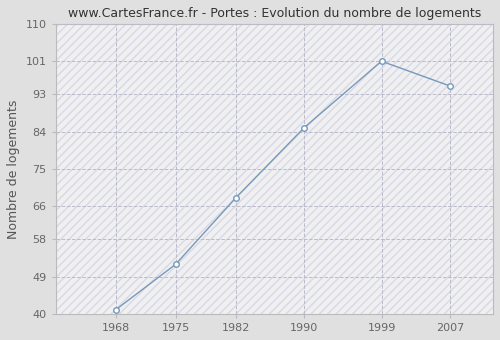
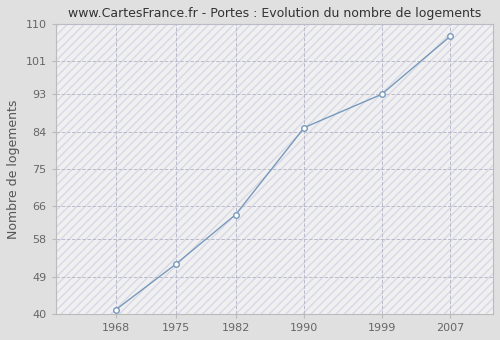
1982: 68 -> 64
1999: 101 -> 93
2007: 95 -> 107
